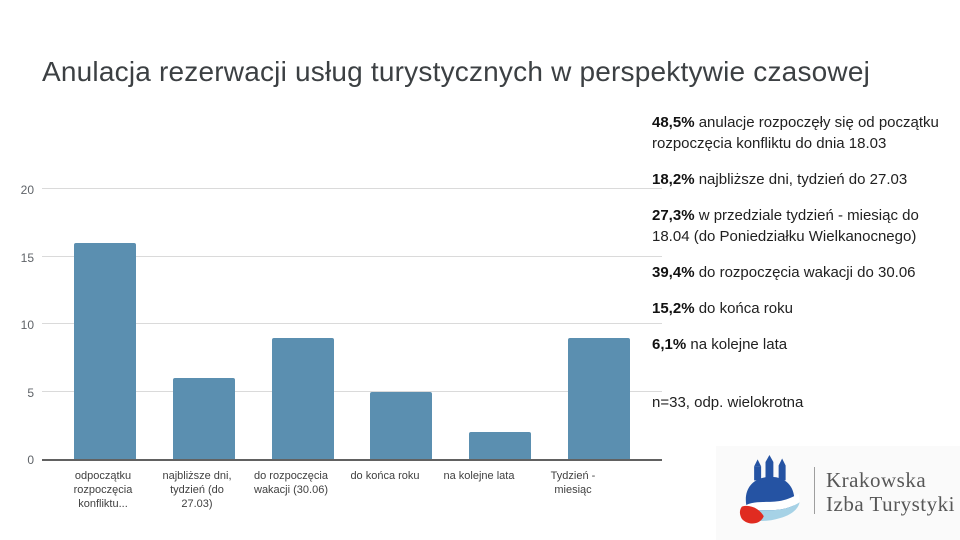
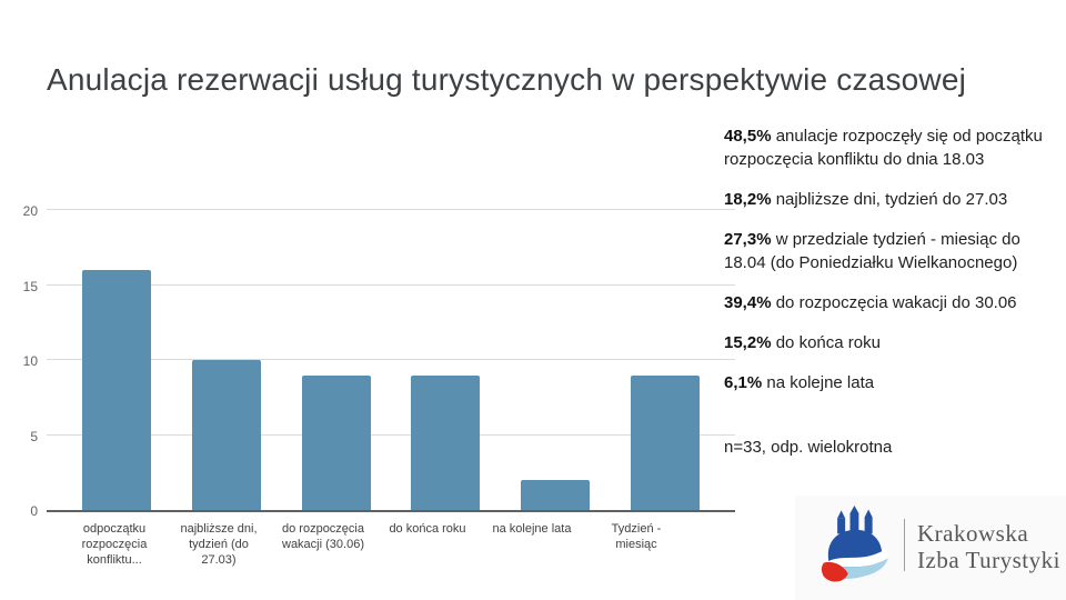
najbliższe dni, tydzień (do 27.03): 6 -> 10
do końca roku: 5 -> 9
